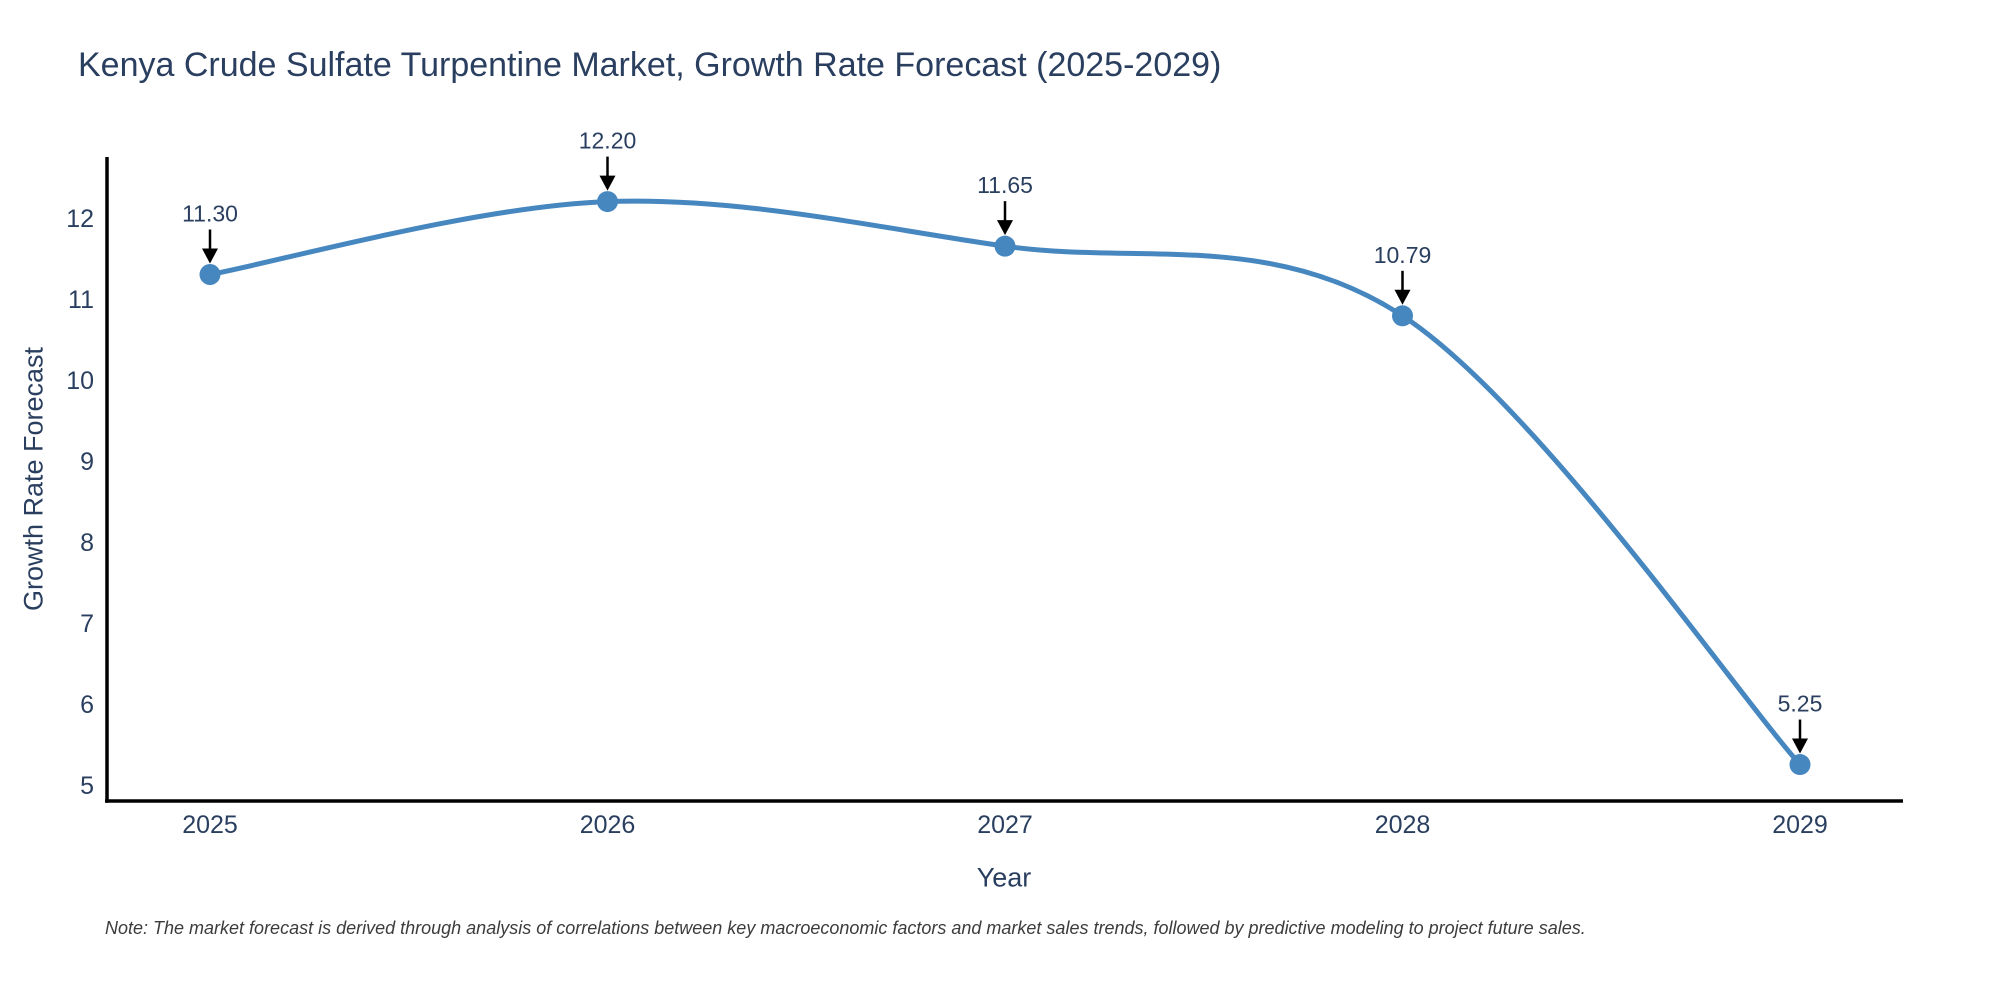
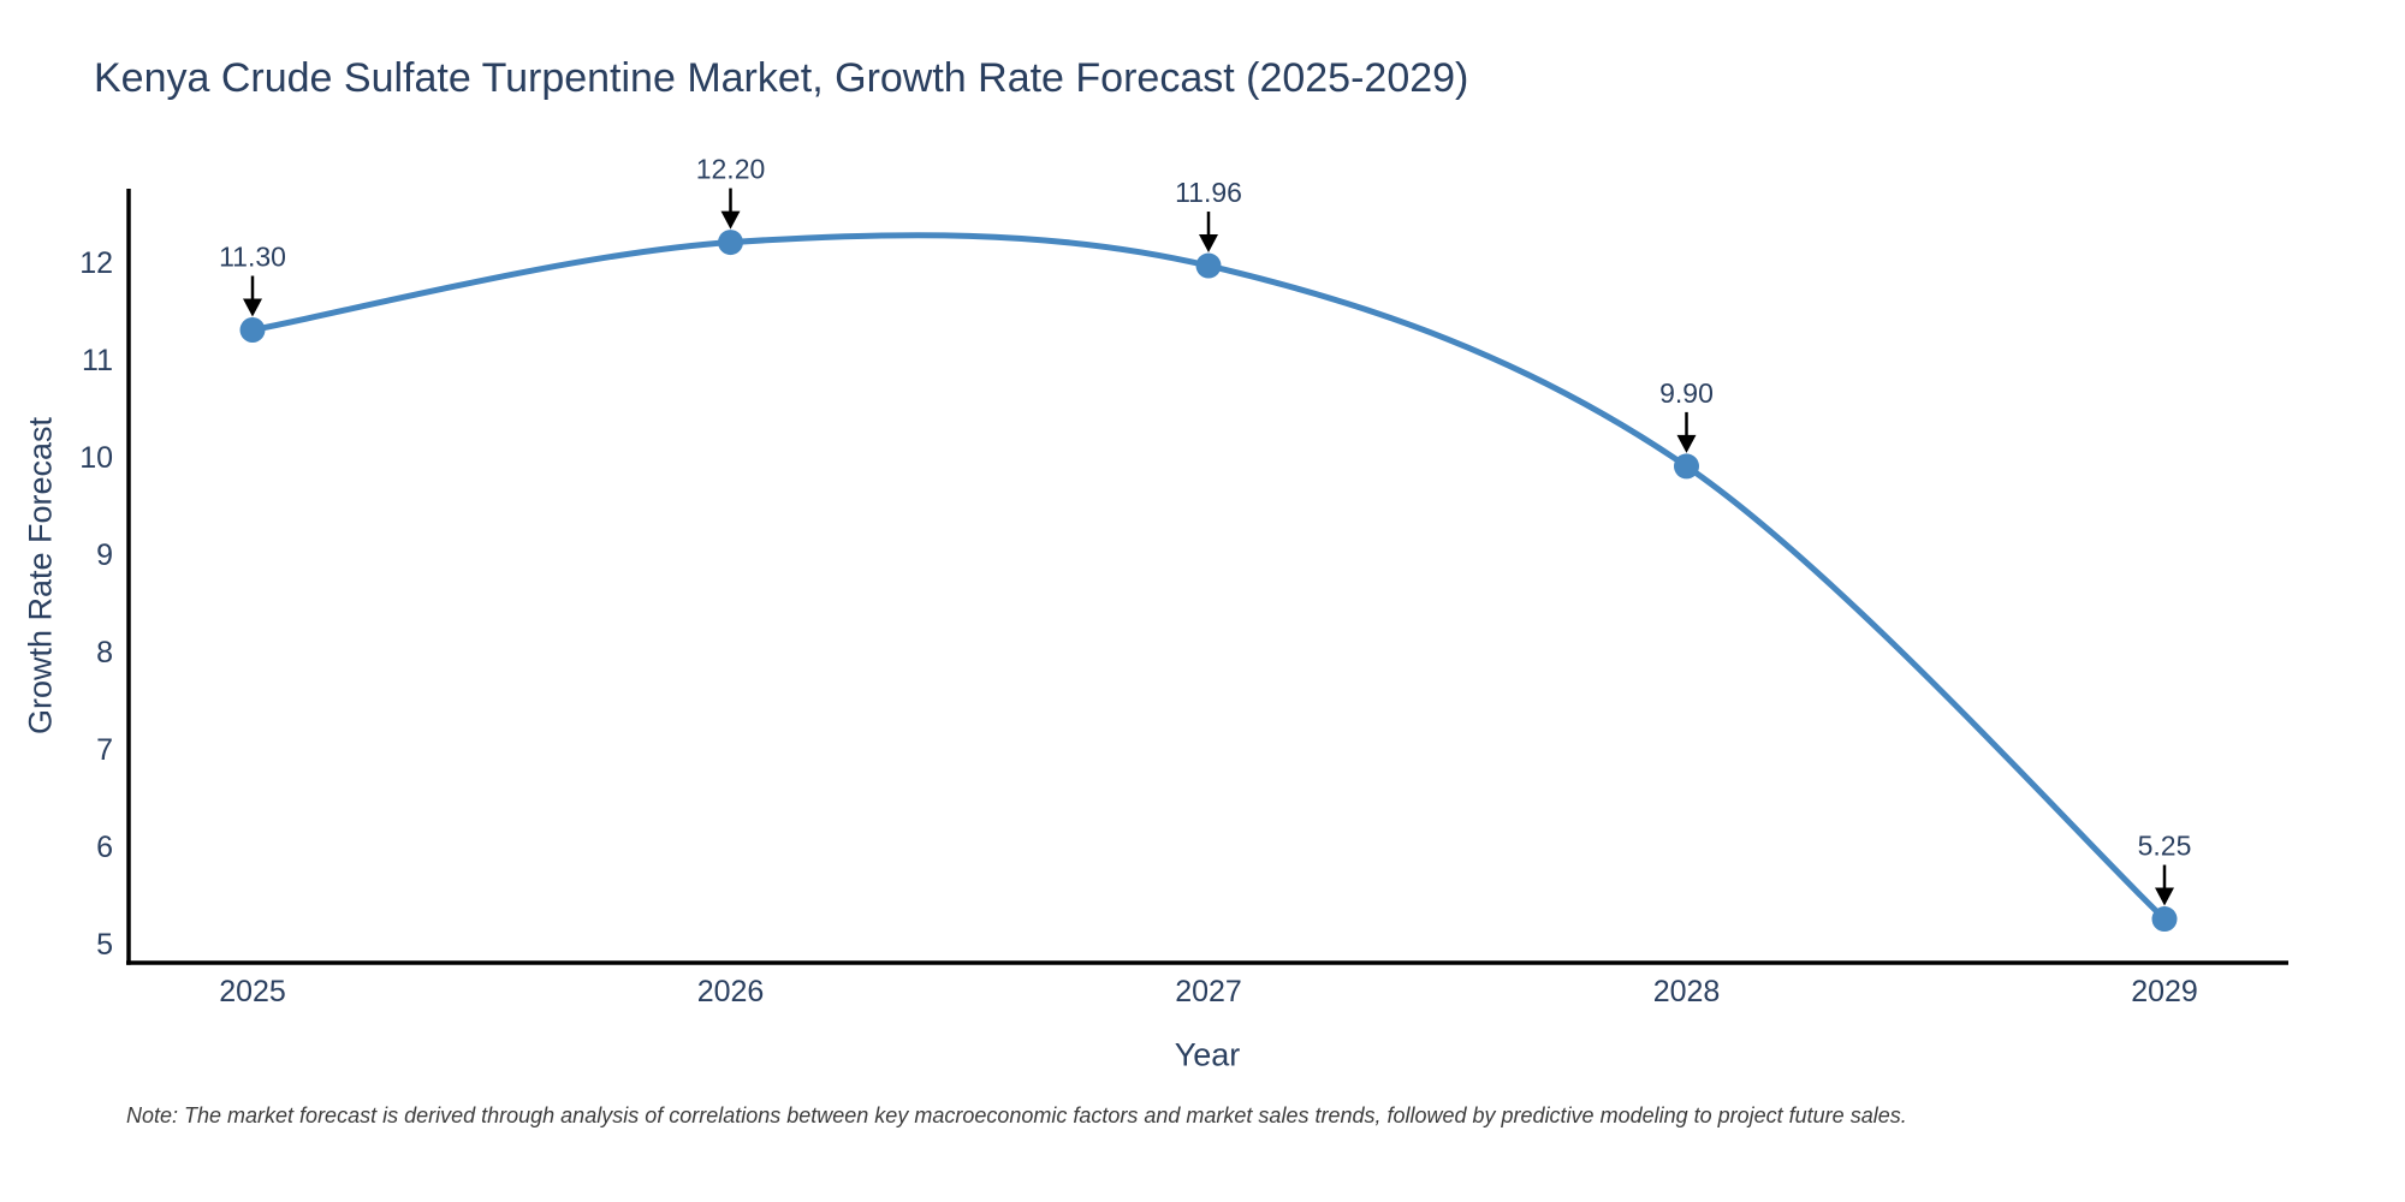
2027: 11.65 -> 11.96
2028: 10.79 -> 9.90
